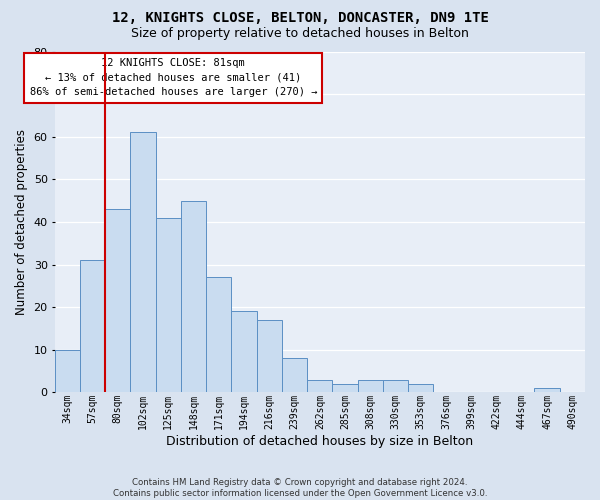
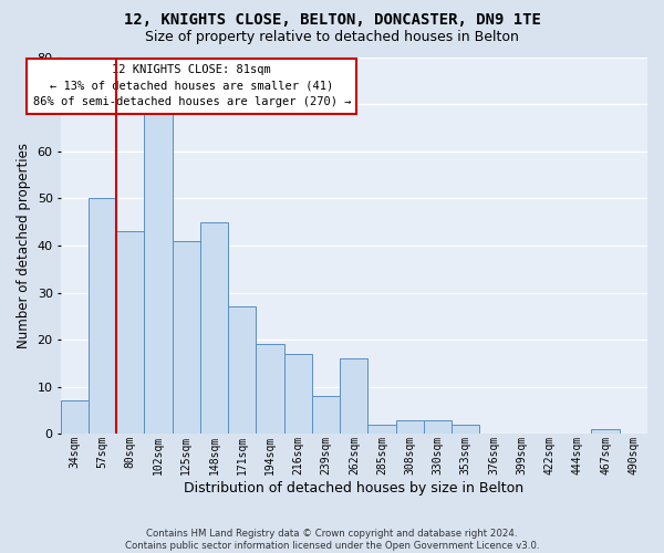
34sqm: 10 -> 7
57sqm: 31 -> 50
102sqm: 61 -> 68
262sqm: 3 -> 16
